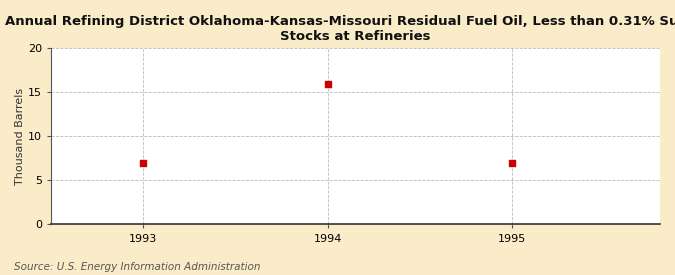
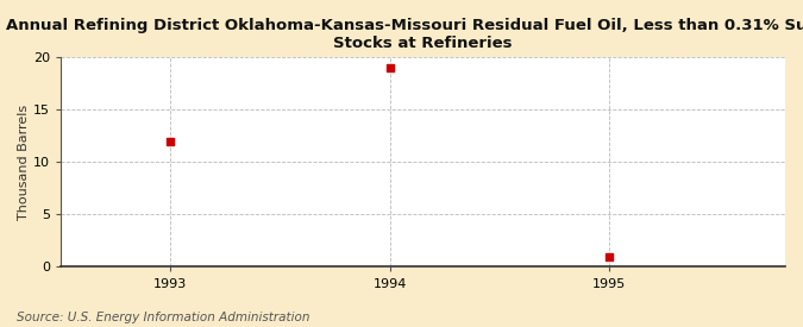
1993: 7 -> 12
1994: 16 -> 19
1995: 7 -> 1
